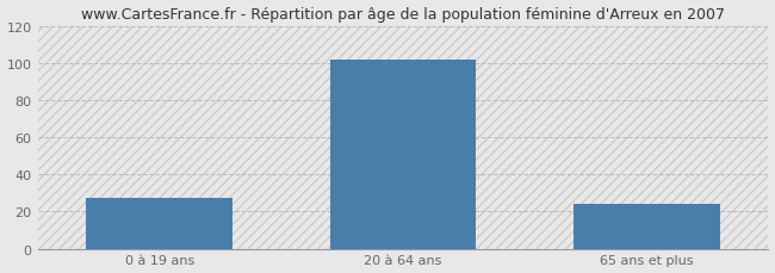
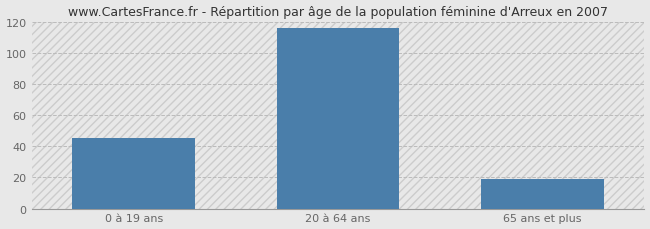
0 à 19 ans: 27 -> 45
20 à 64 ans: 102 -> 116
65 ans et plus: 24 -> 19
